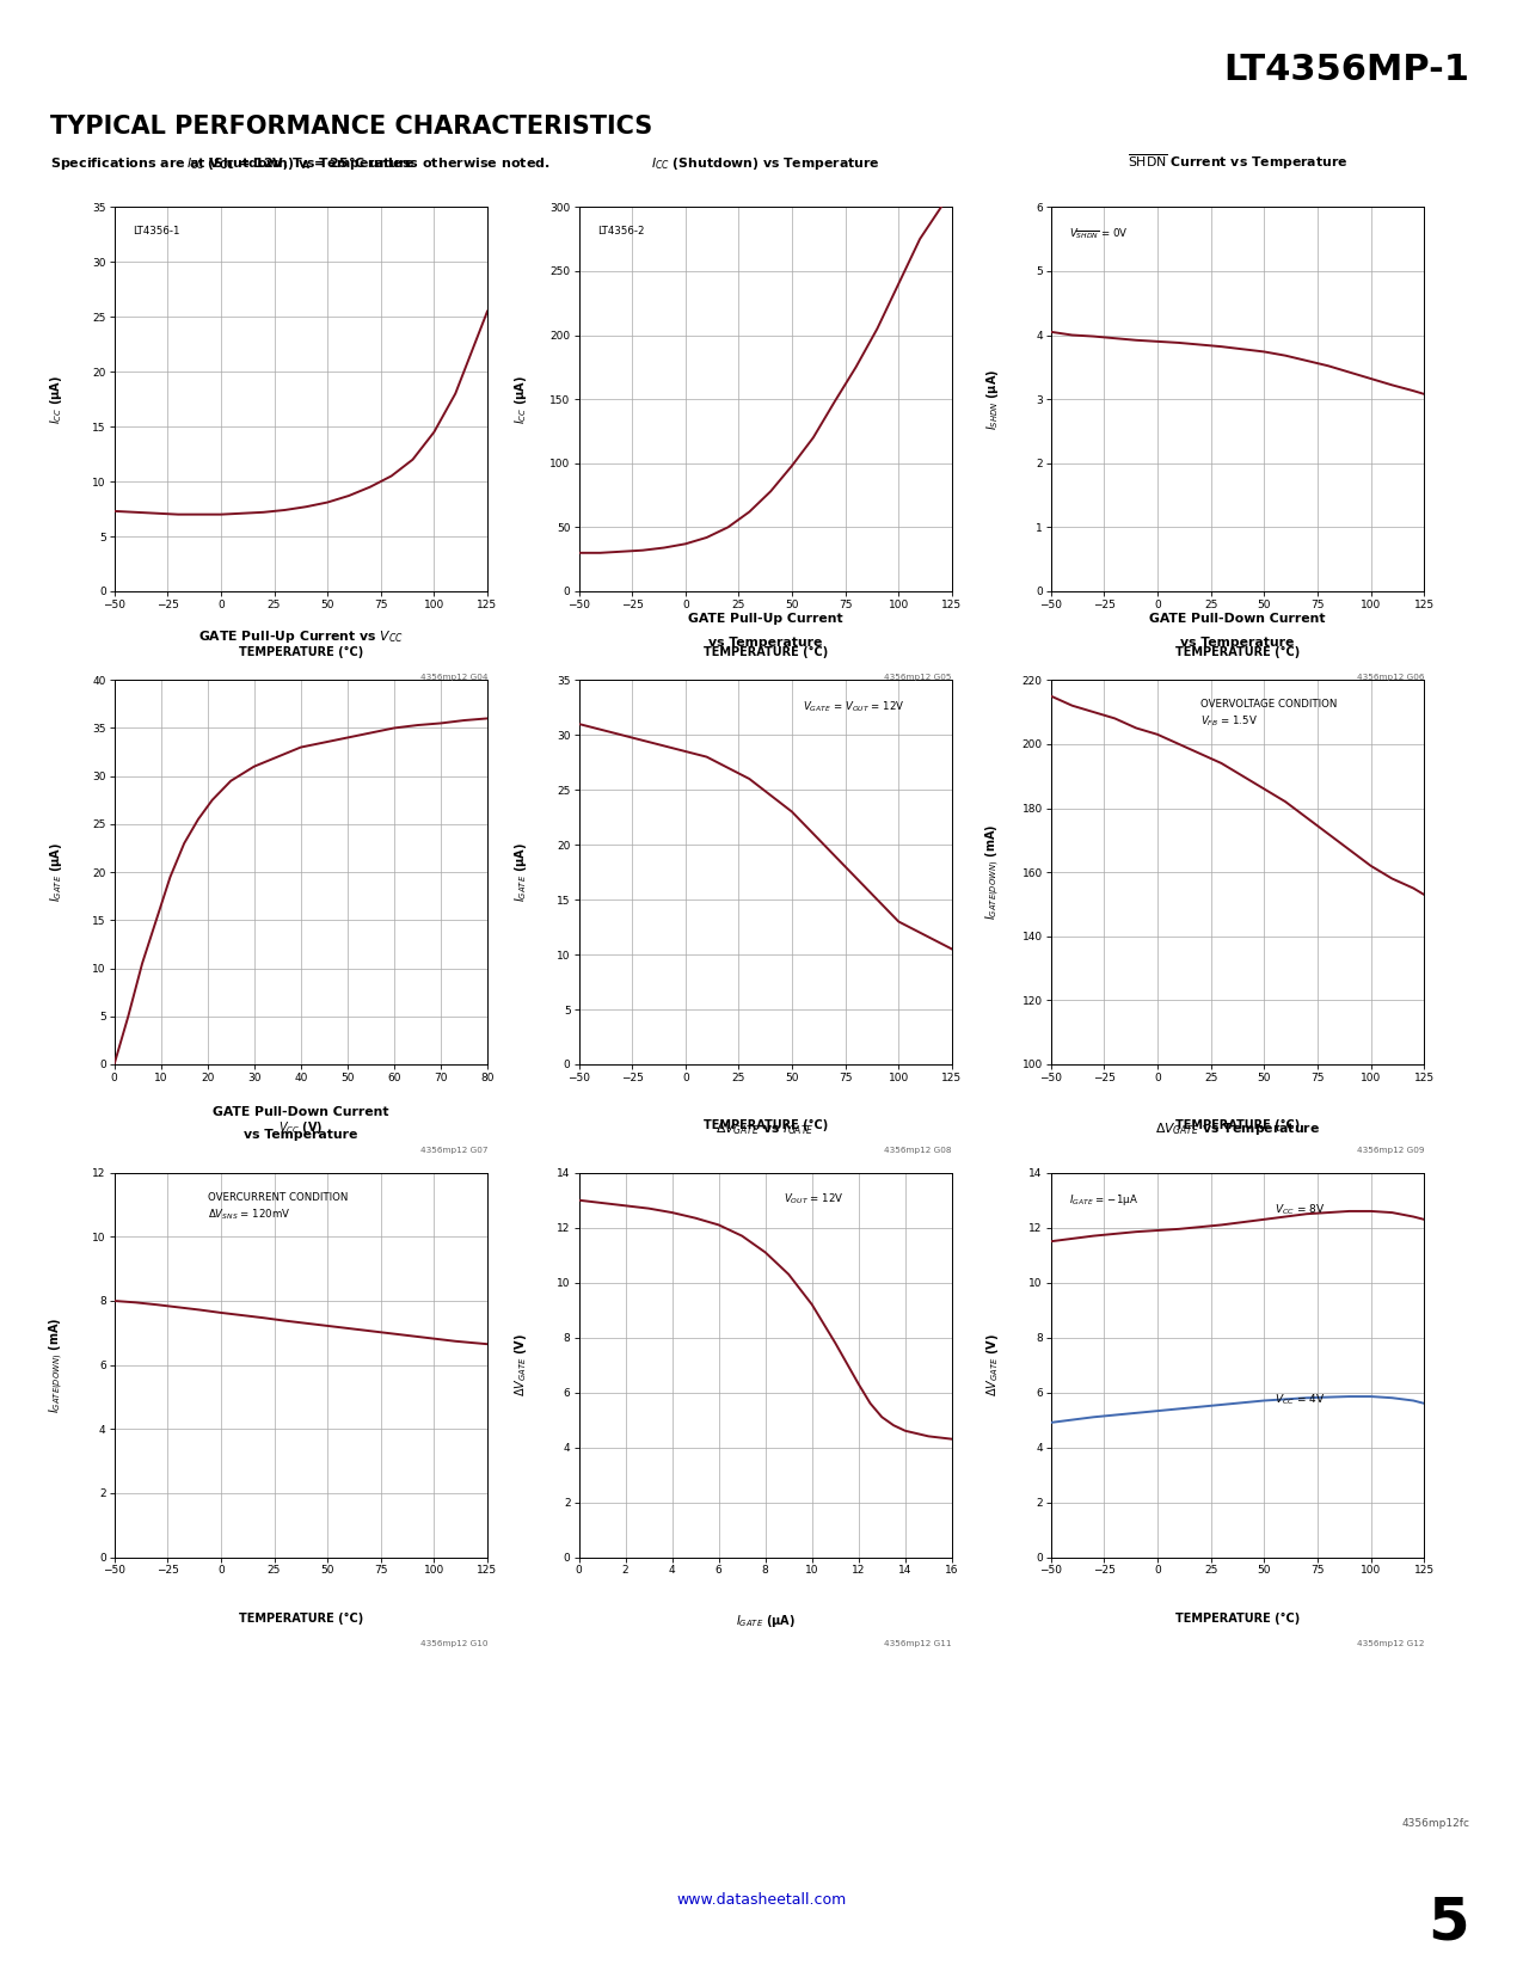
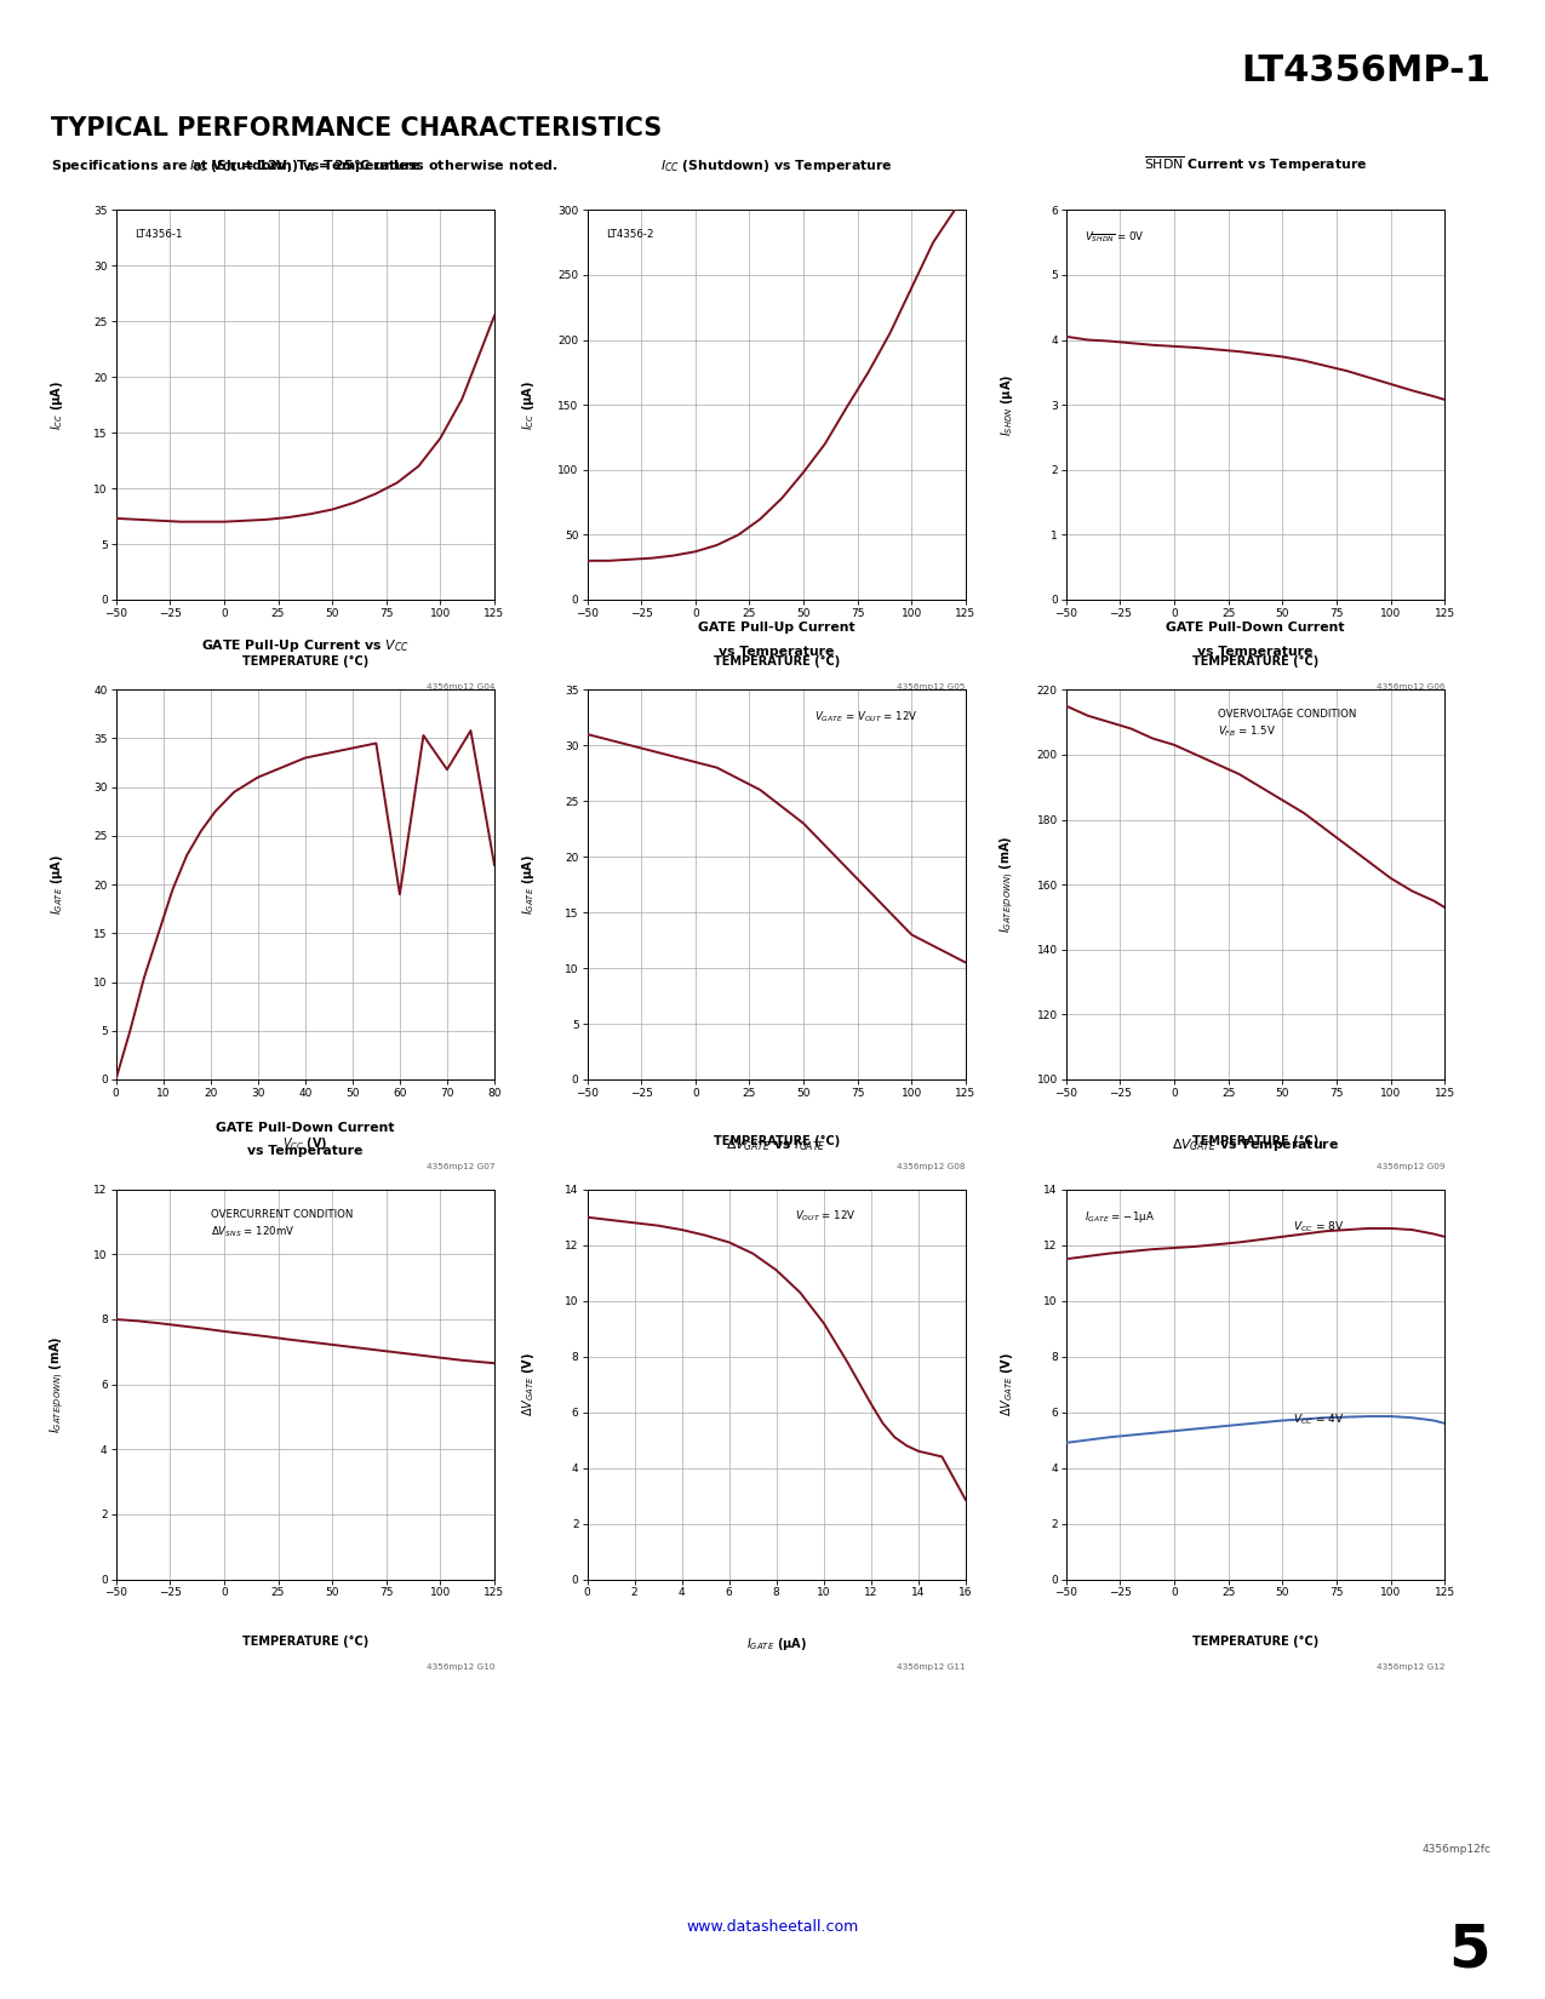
60: 35.0 -> 19.0
70: 35.5 -> 31.8
80: 36.0 -> 22.0
16: 4.30 -> 2.85
